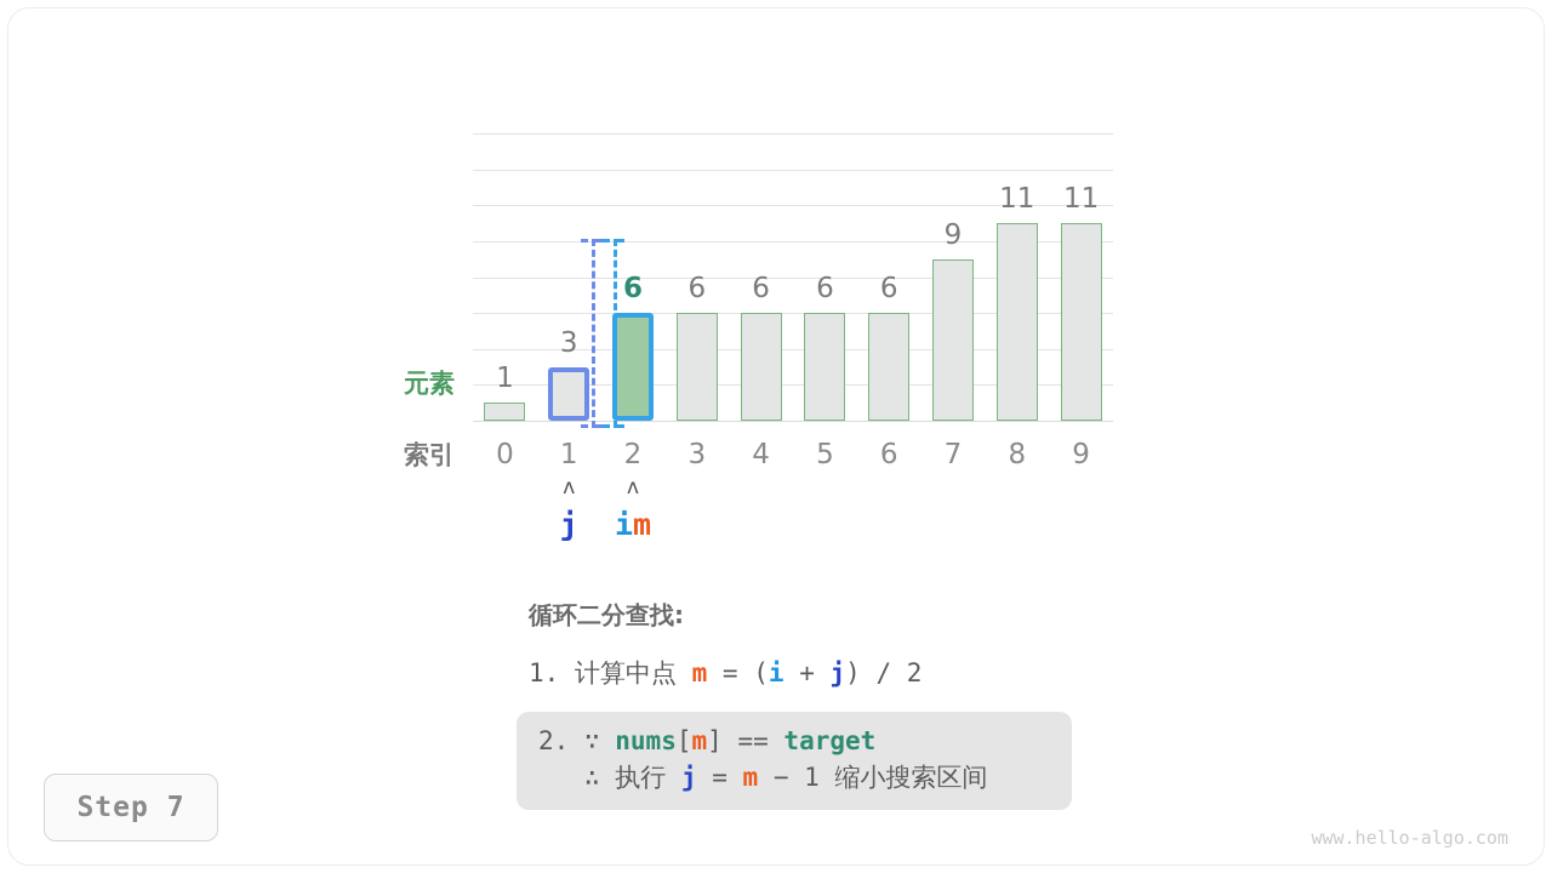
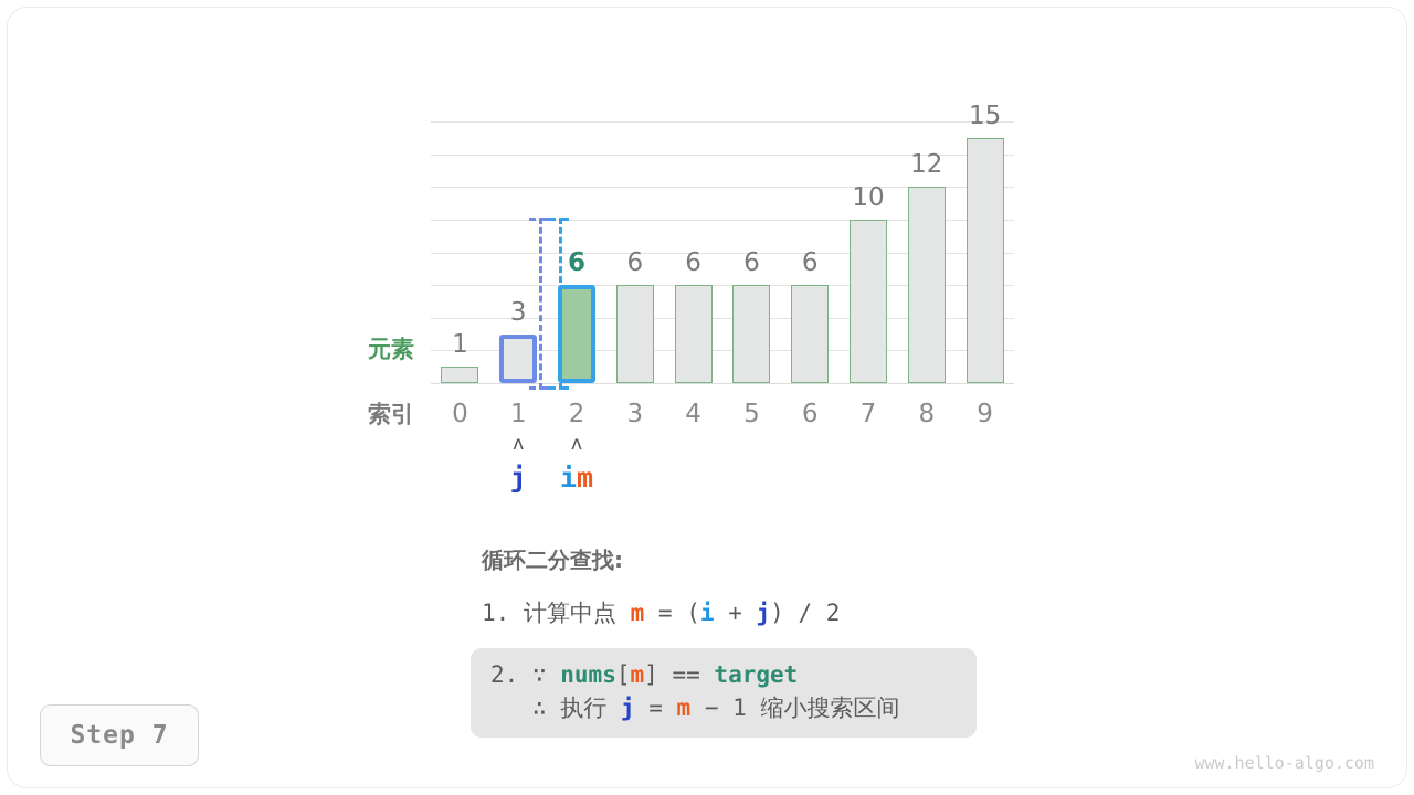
7: 9 -> 10
8: 11 -> 12
9: 11 -> 15
